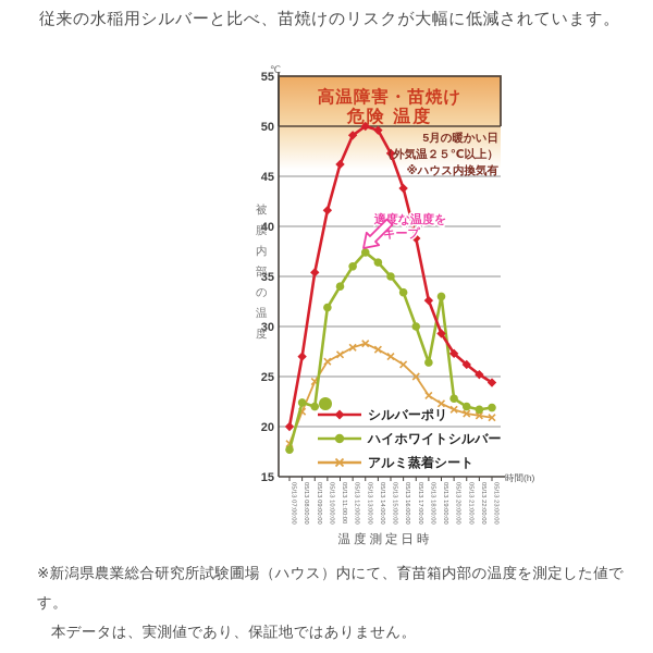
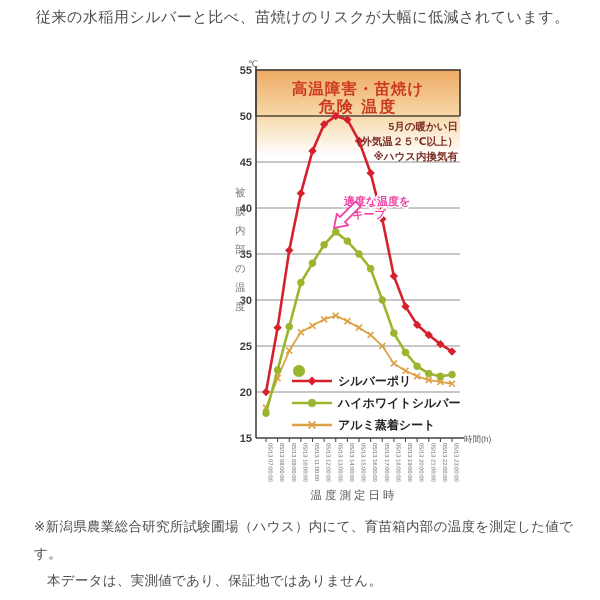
ハイホワイトシルバー/05/13 09:00:00: 22 -> 27
ハイホワイトシルバー/05/13 19:00:00: 33 -> 24
